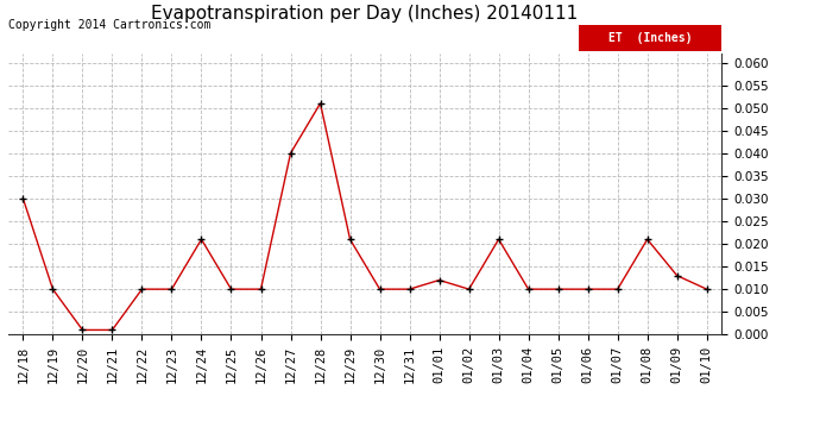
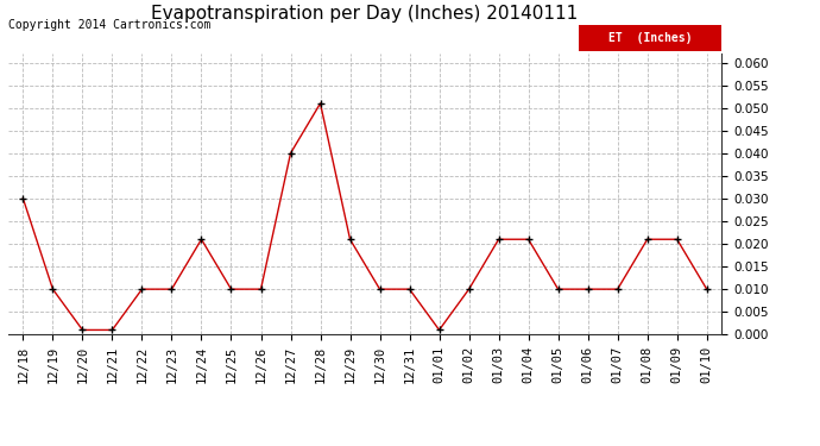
01/01: 0.012 -> 0.001
01/04: 0.010 -> 0.021
01/09: 0.013 -> 0.021
